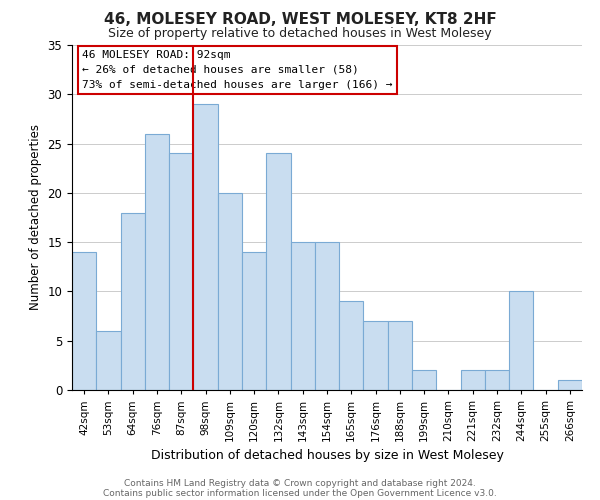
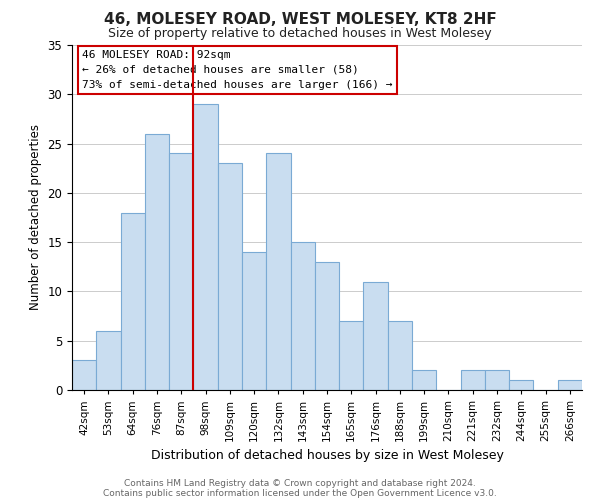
42sqm: 14 -> 3
109sqm: 20 -> 23
154sqm: 15 -> 13
165sqm: 9 -> 7
176sqm: 7 -> 11
244sqm: 10 -> 1
